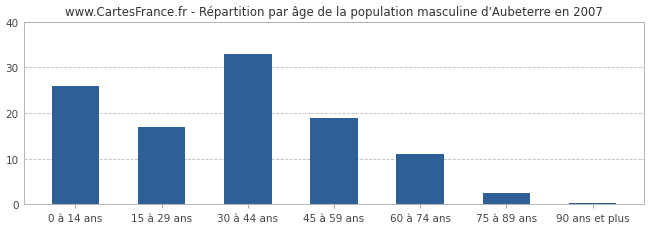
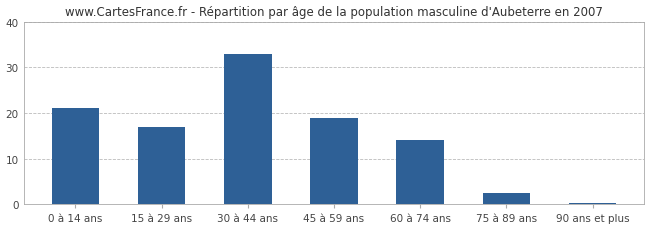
0 à 14 ans: 26.0 -> 21.0
60 à 74 ans: 11.0 -> 14.0
